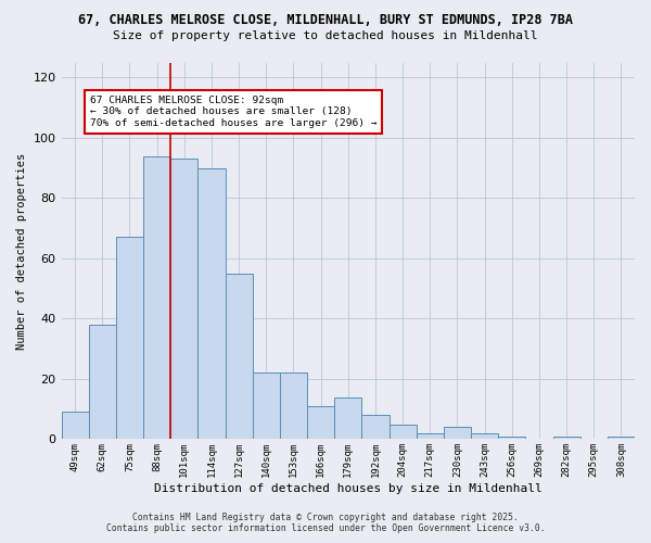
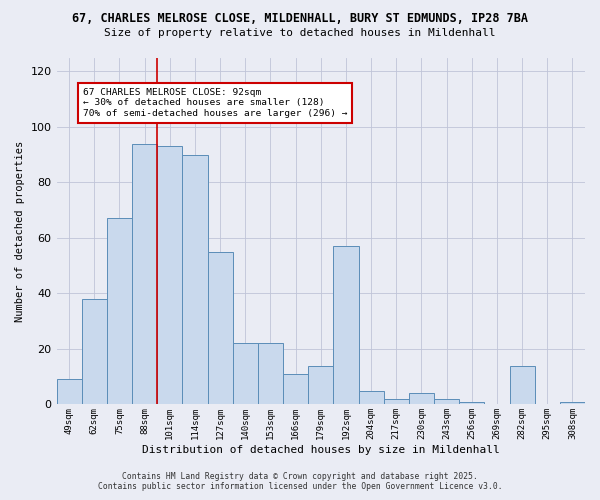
192sqm: 8 -> 57
282sqm: 1 -> 14
